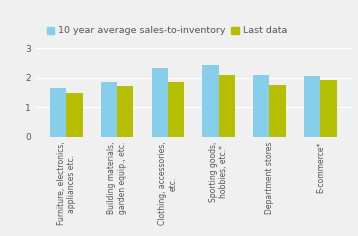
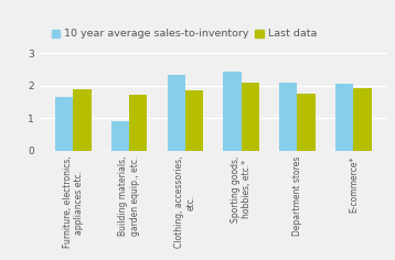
Last data/Furniture, electronics, appliances etc.: 1.48 -> 1.90
10 year average sales-to-inventory/Building materials, garden equip., etc.: 1.87 -> 0.90
